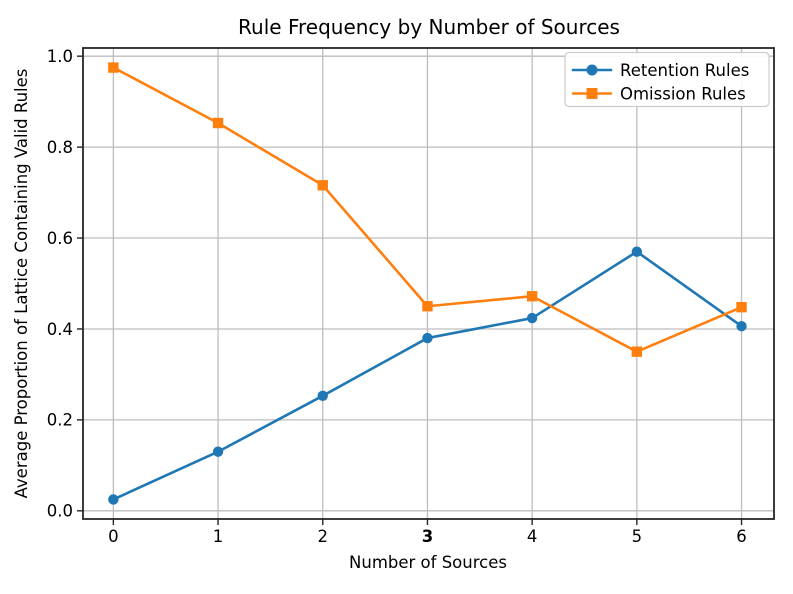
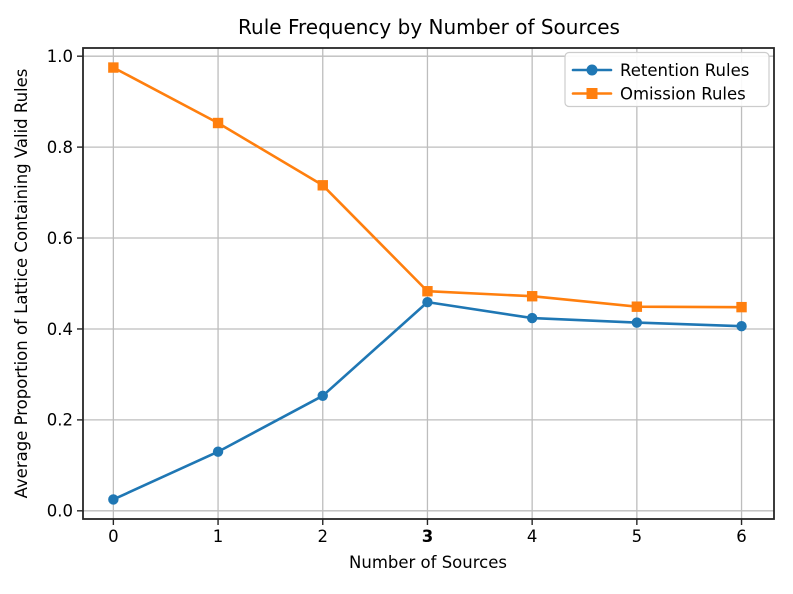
Retention Rules/3: 0.38 -> 0.46
Omission Rules/3: 0.45 -> 0.48
Retention Rules/5: 0.57 -> 0.41
Omission Rules/5: 0.35 -> 0.45
